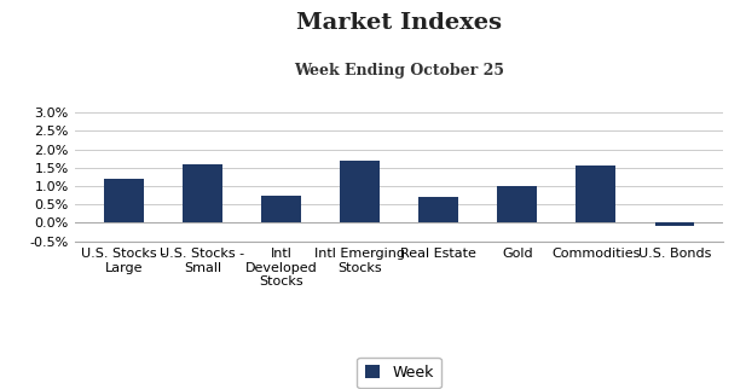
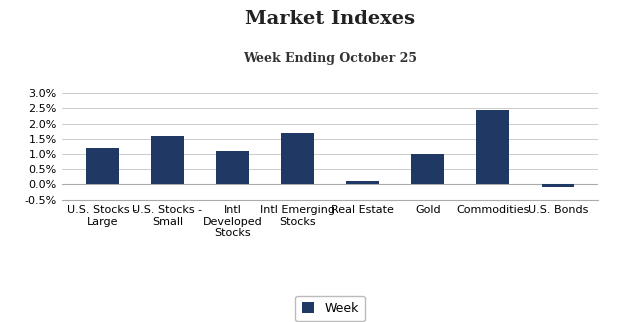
Intl Developed Stocks: 0.75% -> 1.10%
Real Estate: 0.70% -> 0.10%
Commodities: 1.55% -> 2.45%
